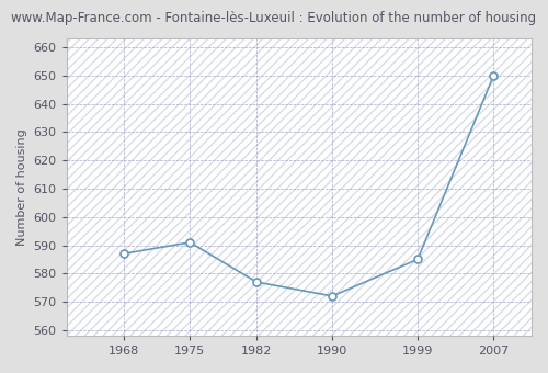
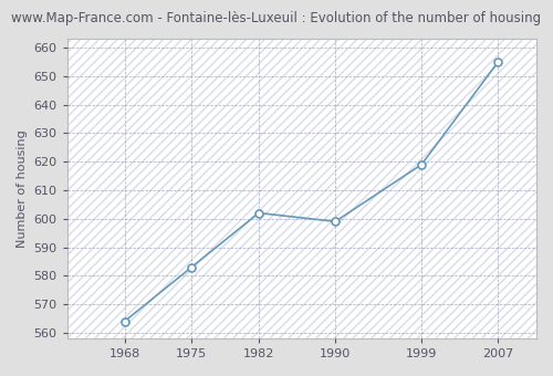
1968: 587 -> 564
1975: 591 -> 583
1982: 577 -> 602
1990: 572 -> 599
1999: 585 -> 619
2007: 650 -> 655
